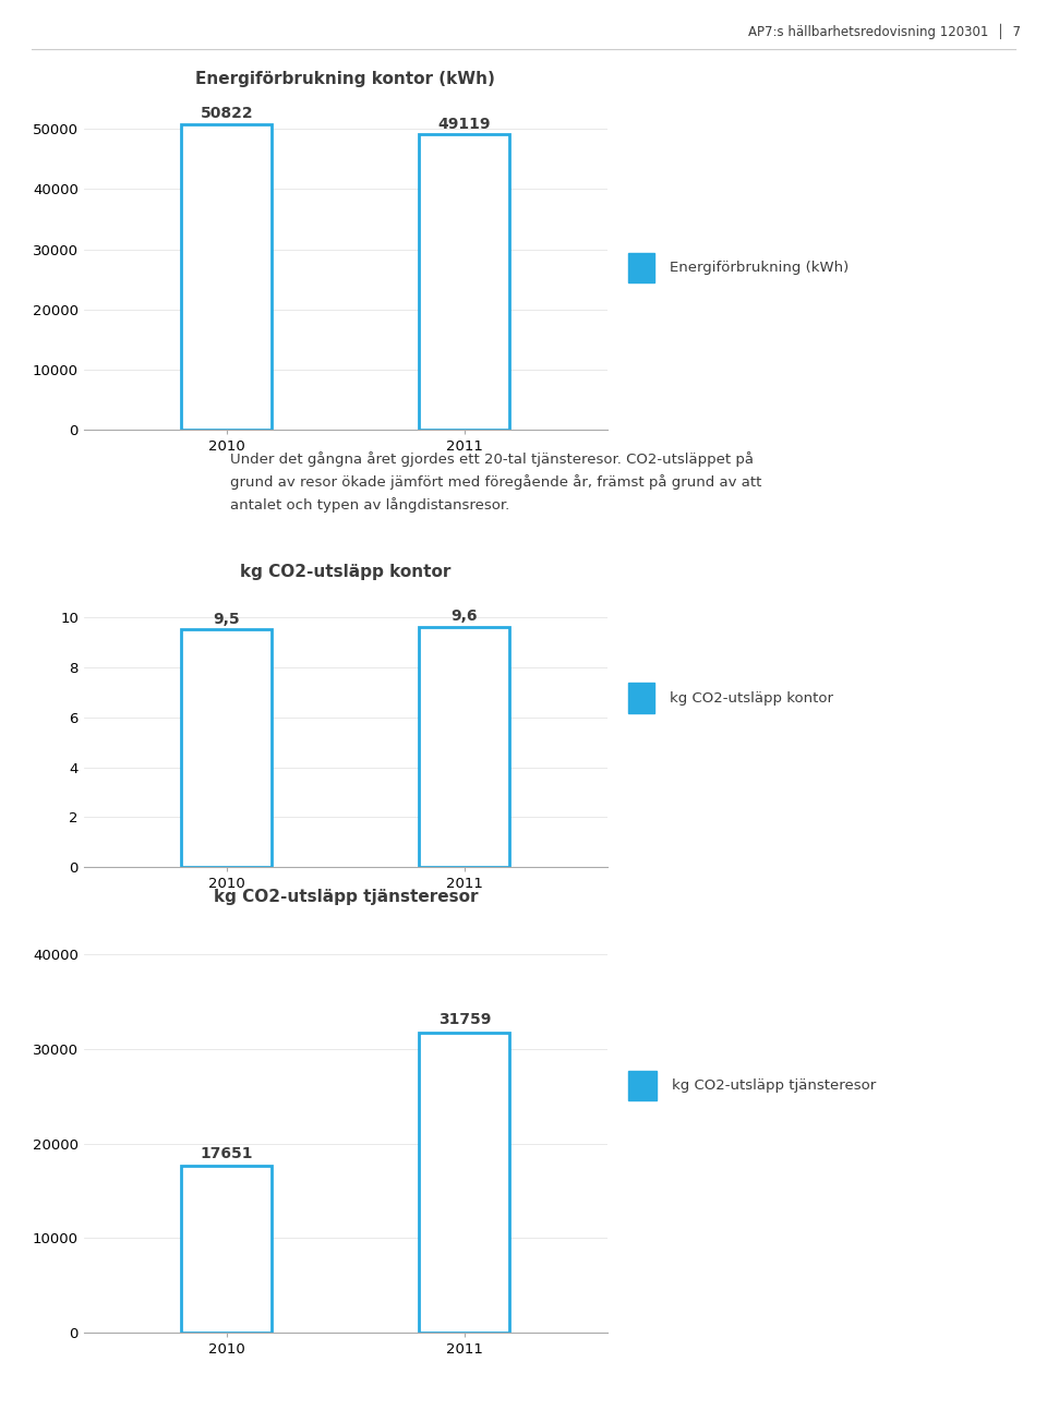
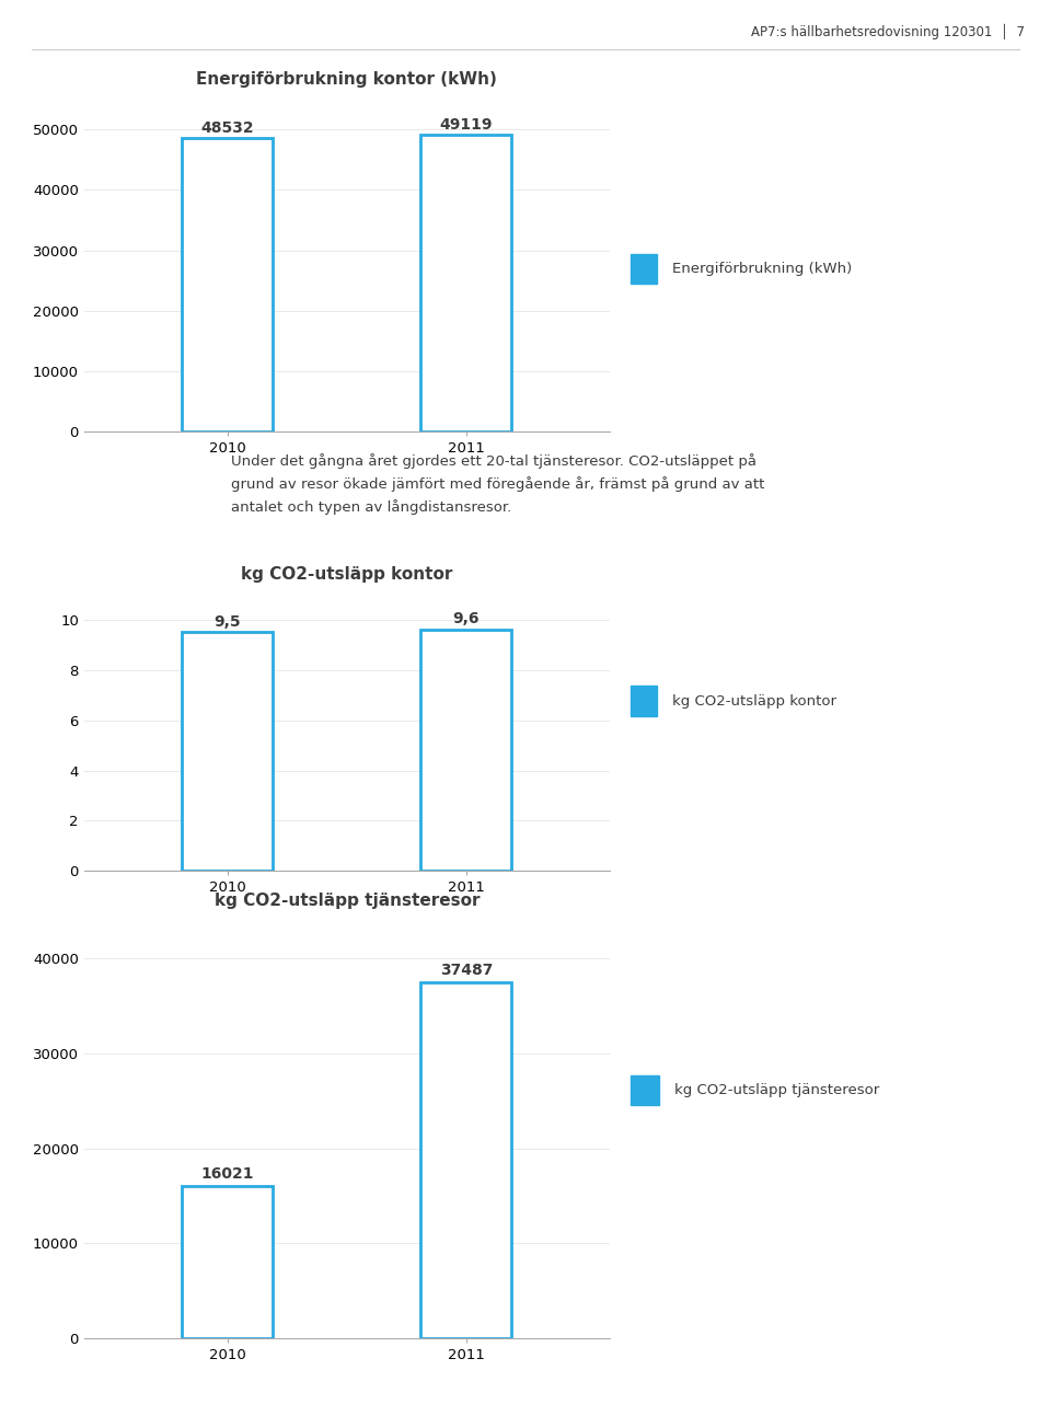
Energiförbrukning kontor (kWh)/2010: 50822 -> 48532
kg CO2-utsläpp tjänsteresor/2010: 17651 -> 16021
kg CO2-utsläpp tjänsteresor/2011: 31759 -> 37487
